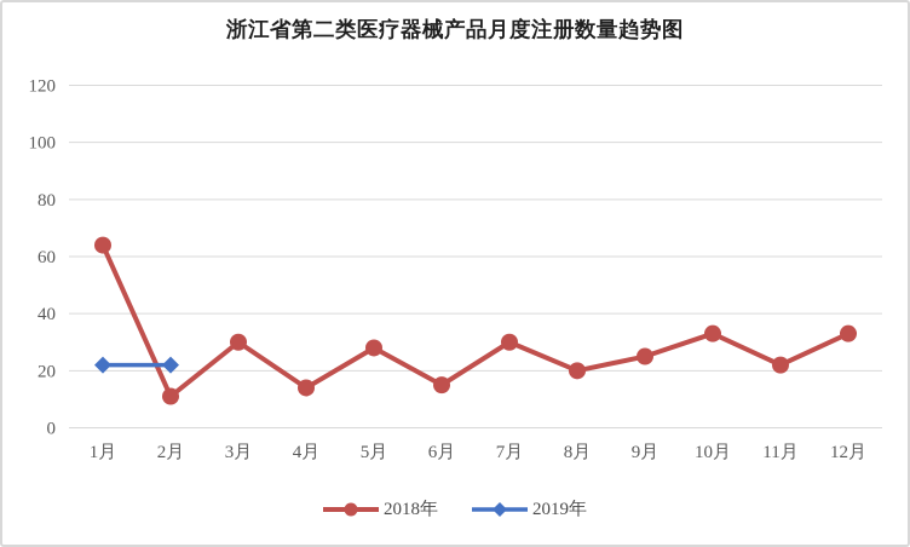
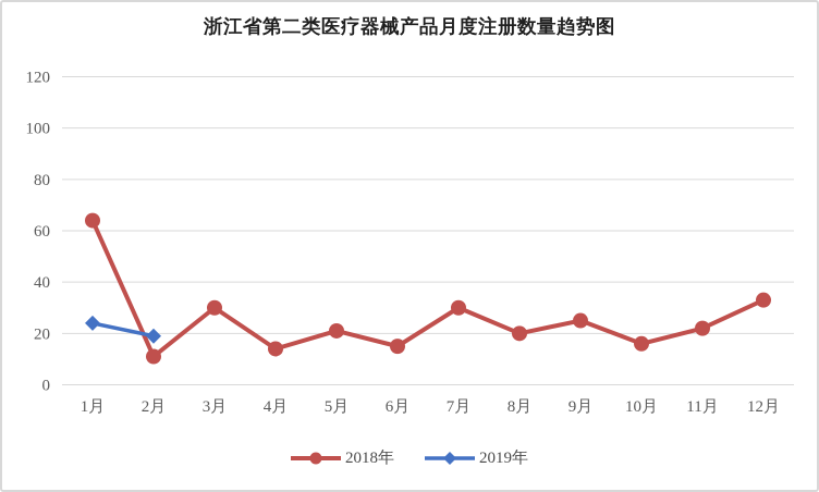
2019年/1月: 22 -> 24
2019年/2月: 22 -> 19
2018年/5月: 28 -> 21
2018年/10月: 33 -> 16
